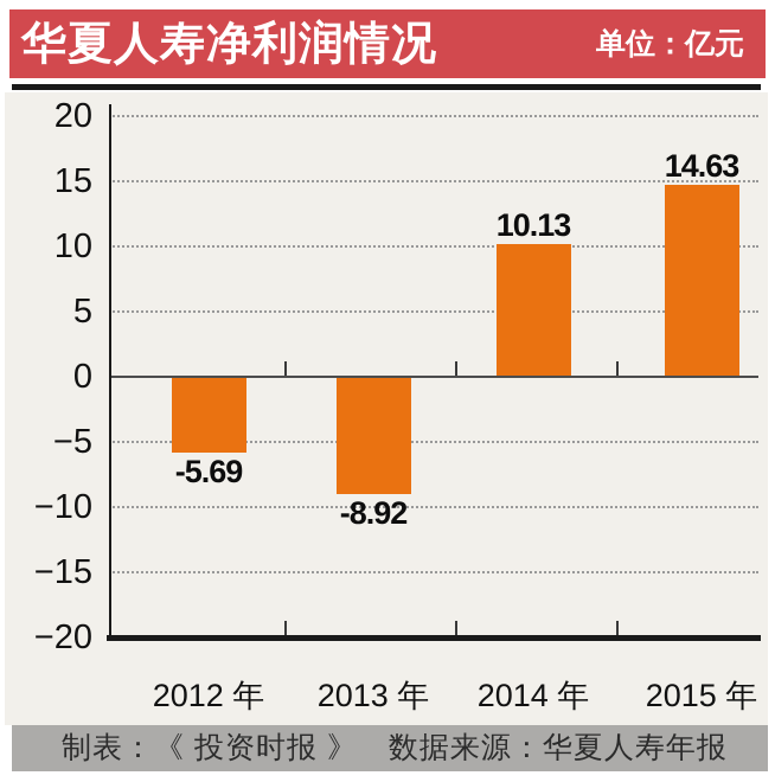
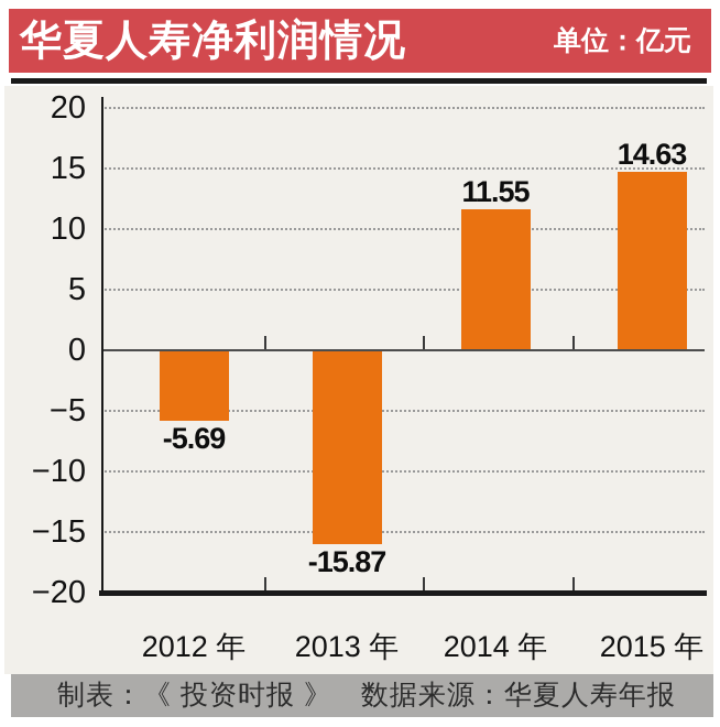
2013 年: -8.92 -> -15.87
2014 年: 10.13 -> 11.55
